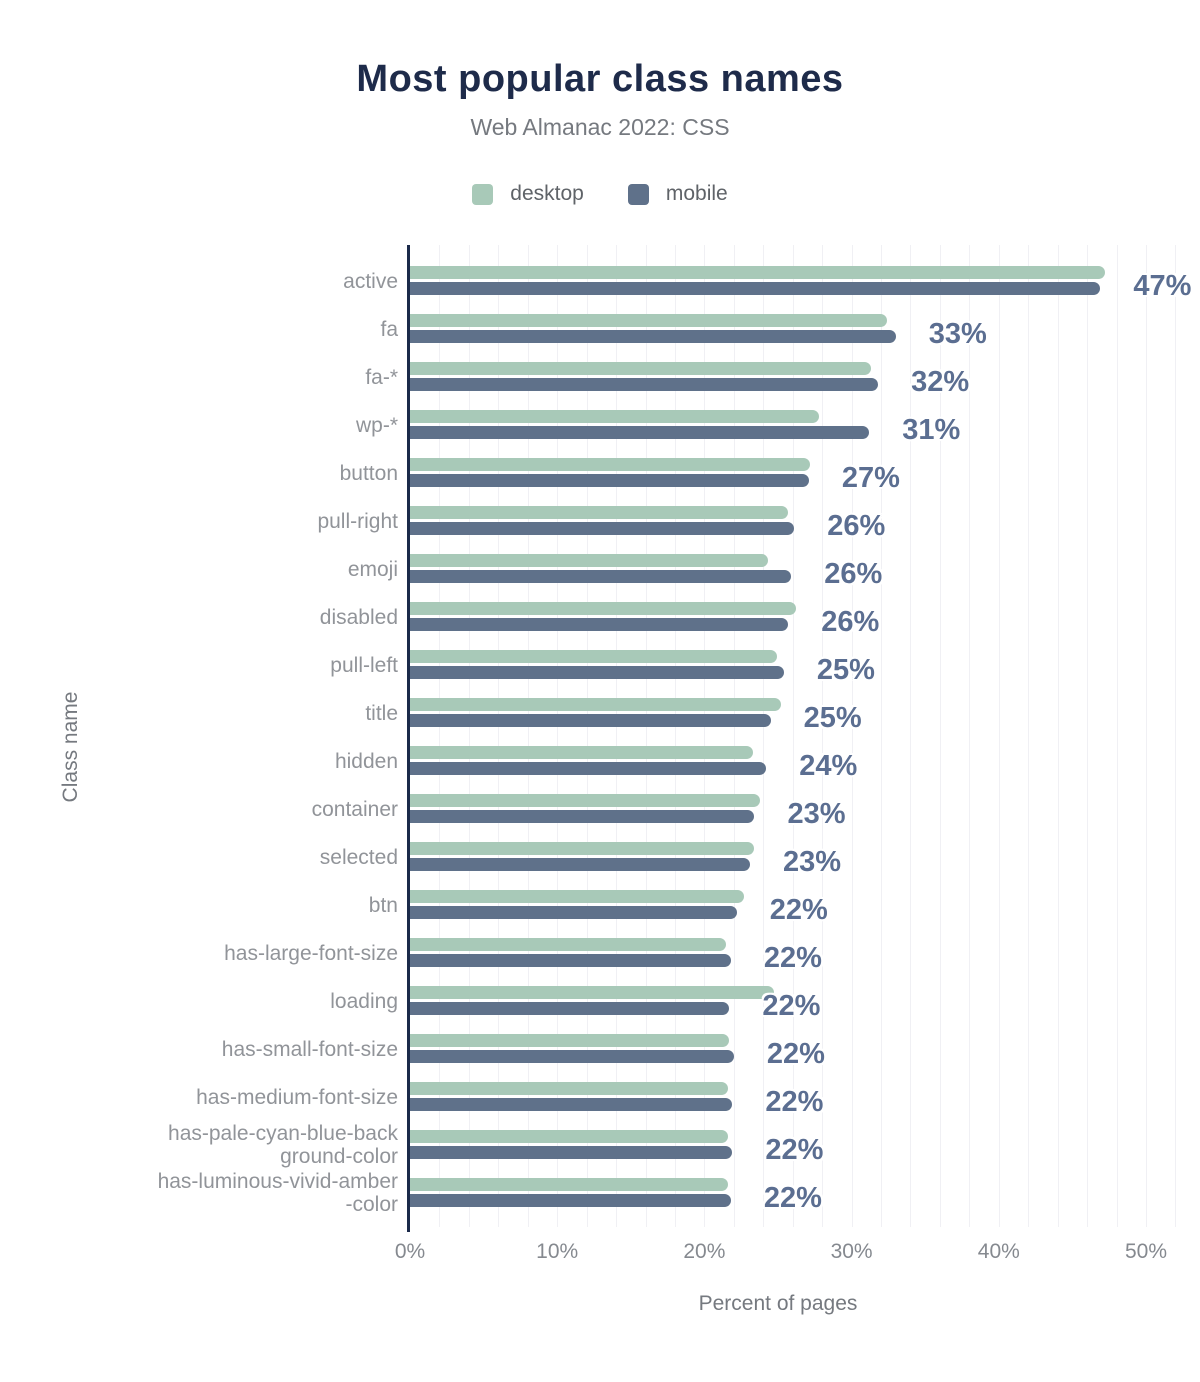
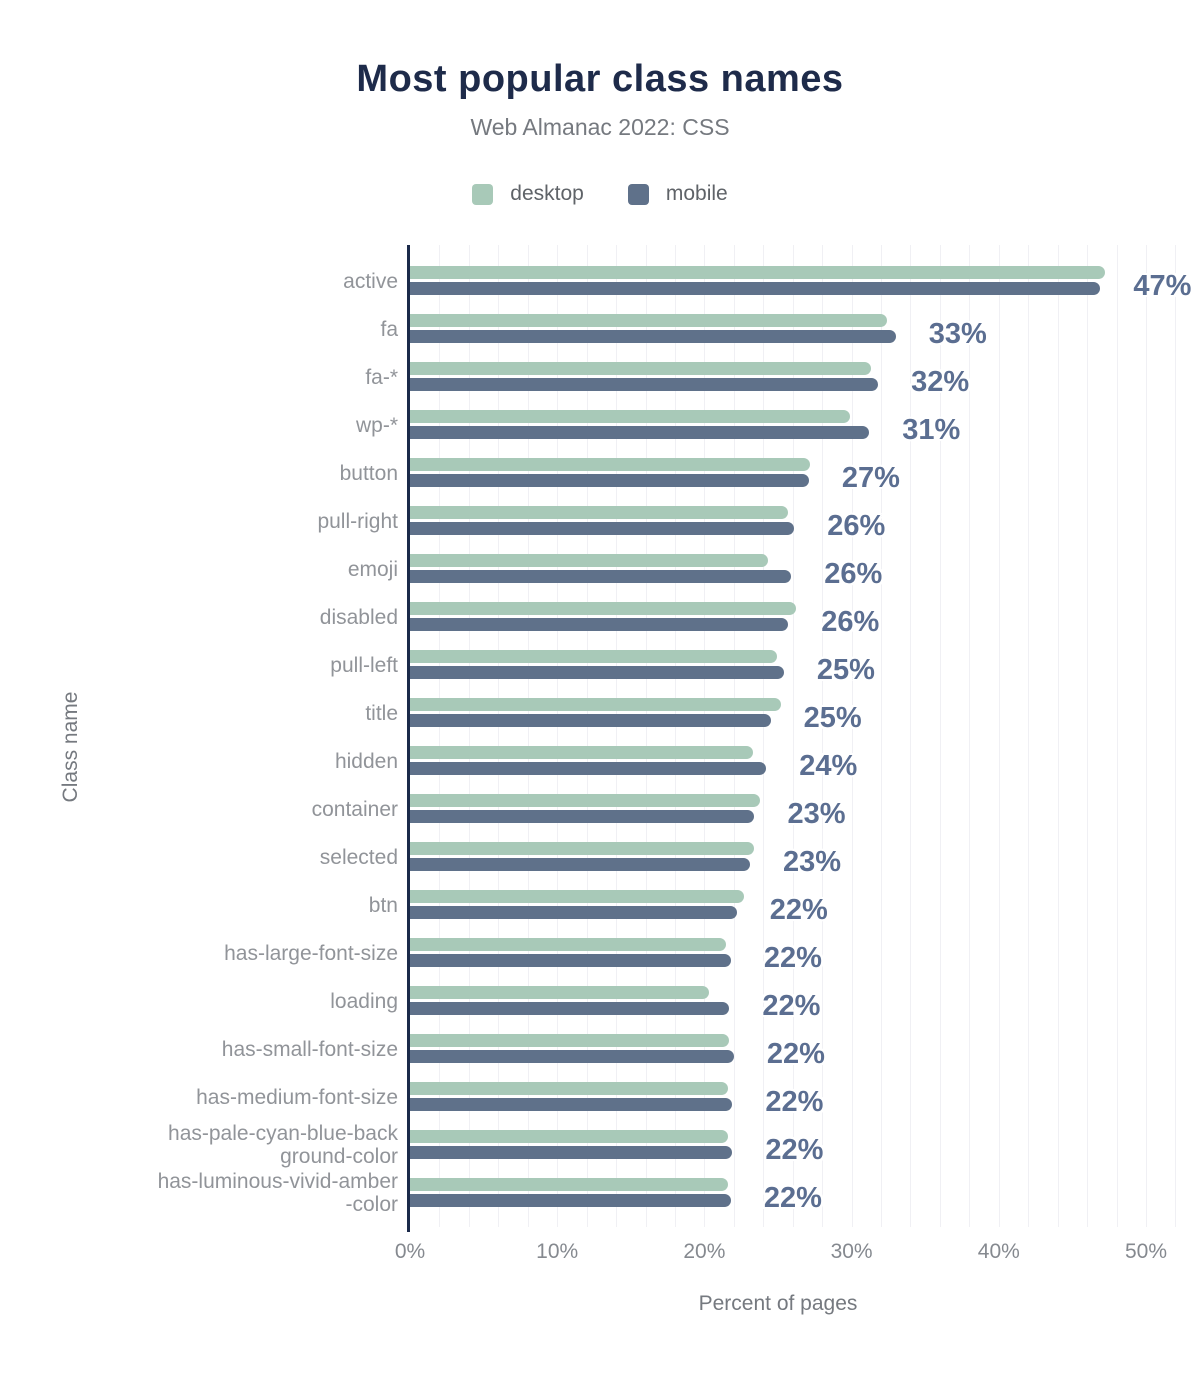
desktop/wp-*: 27.8% -> 29.9%
desktop/loading: 24.7% -> 20.3%
